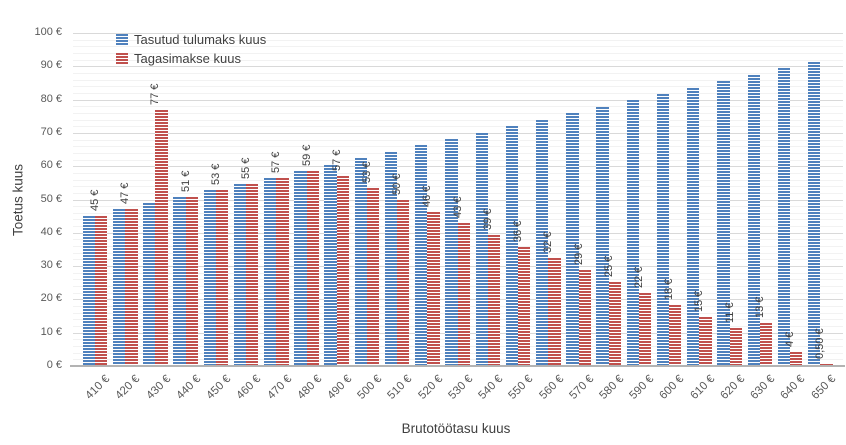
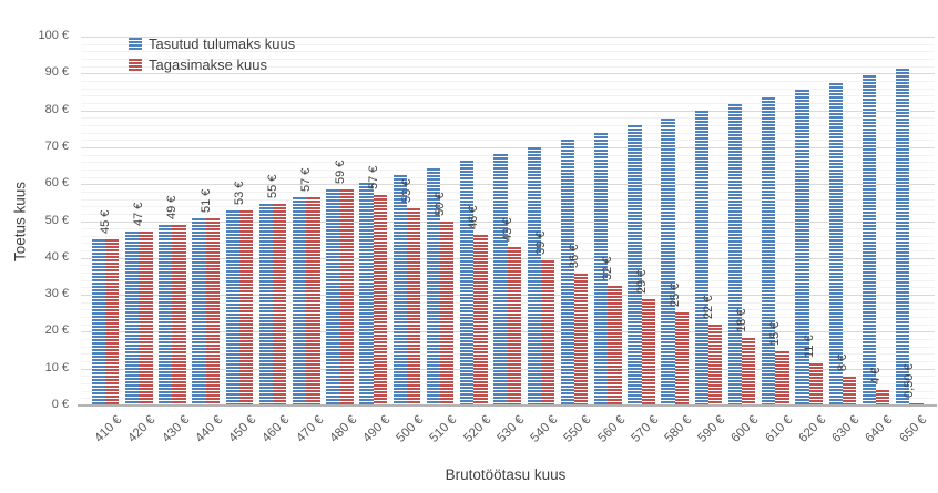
Tagasimakse kuus/430 €: 77 -> 49
Tagasimakse kuus/630 €: 13 -> 8
